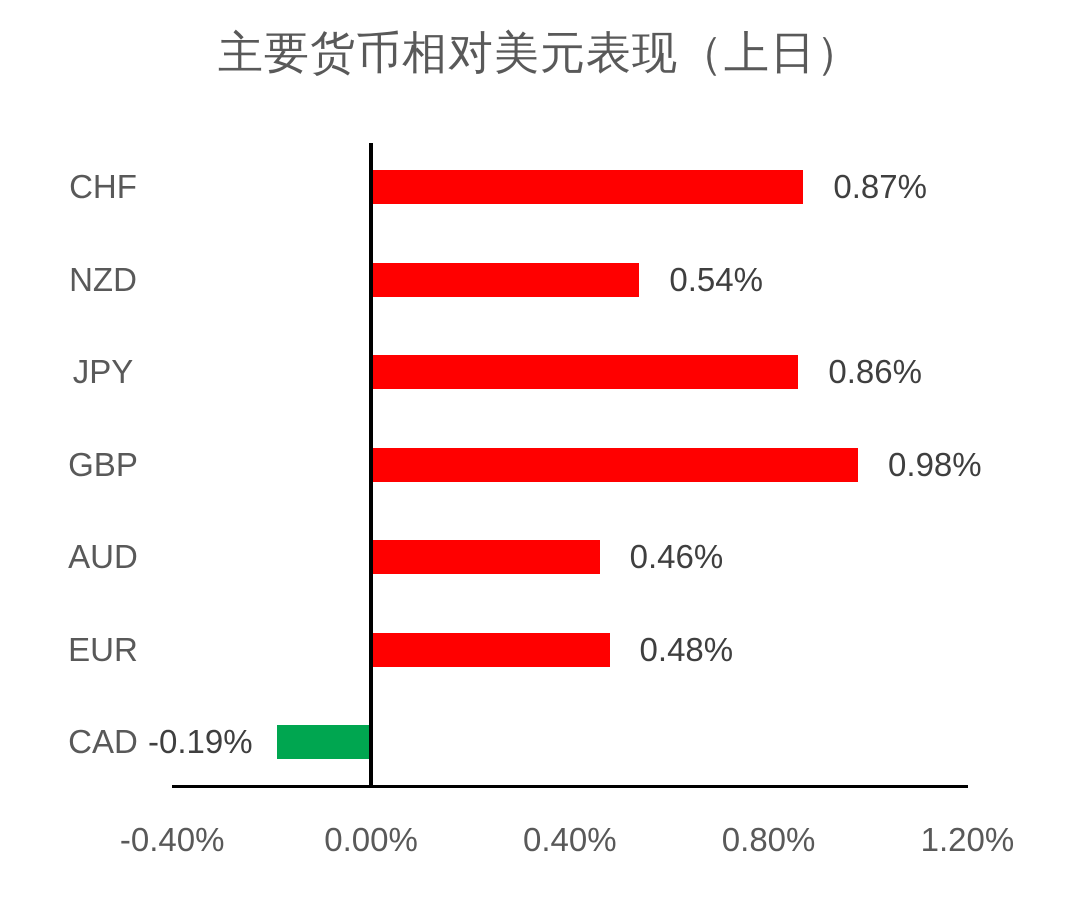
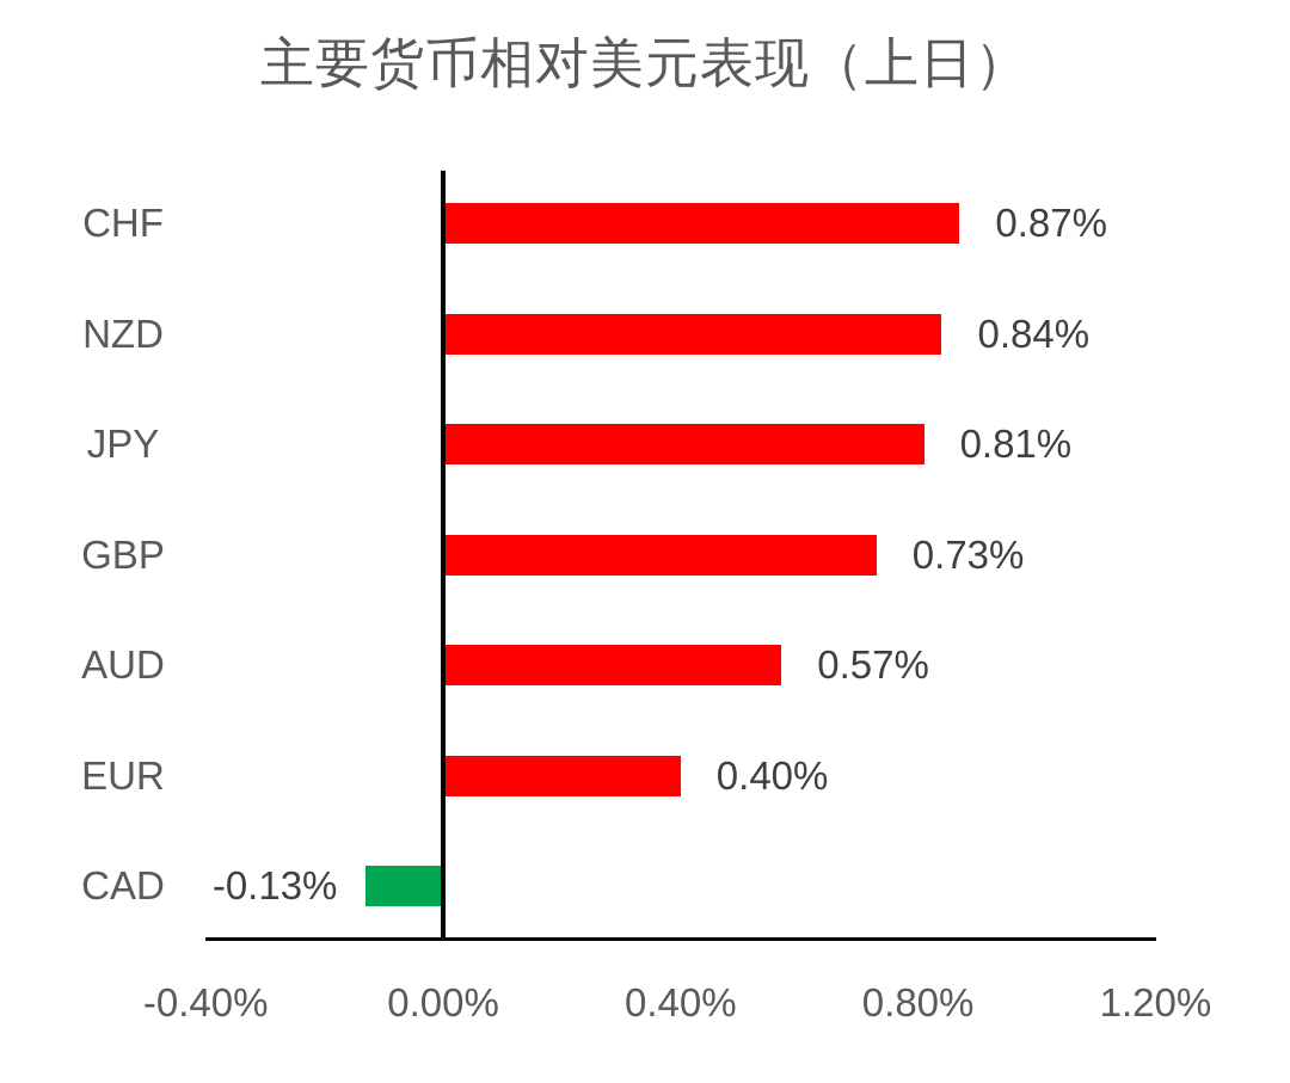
NZD: 0.54% -> 0.84%
JPY: 0.86% -> 0.81%
GBP: 0.98% -> 0.73%
AUD: 0.46% -> 0.57%
EUR: 0.48% -> 0.40%
CAD: -0.19% -> -0.13%
